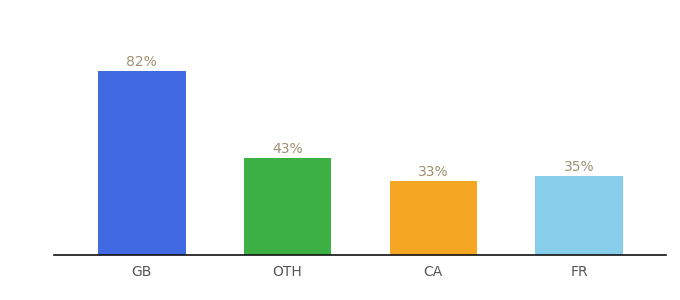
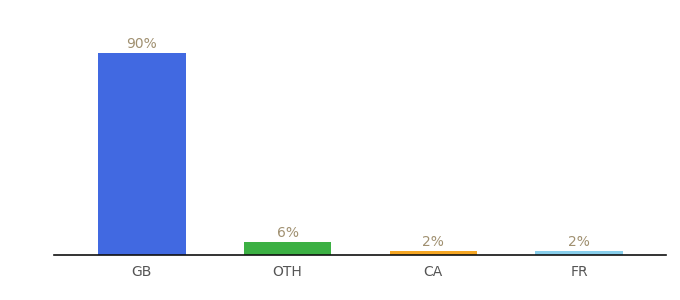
GB: 82% -> 90%
OTH: 43% -> 6%
CA: 33% -> 2%
FR: 35% -> 2%
